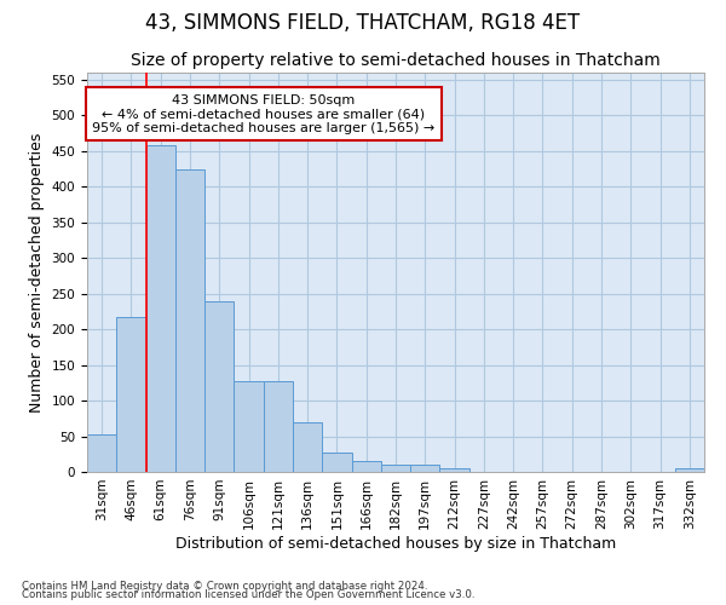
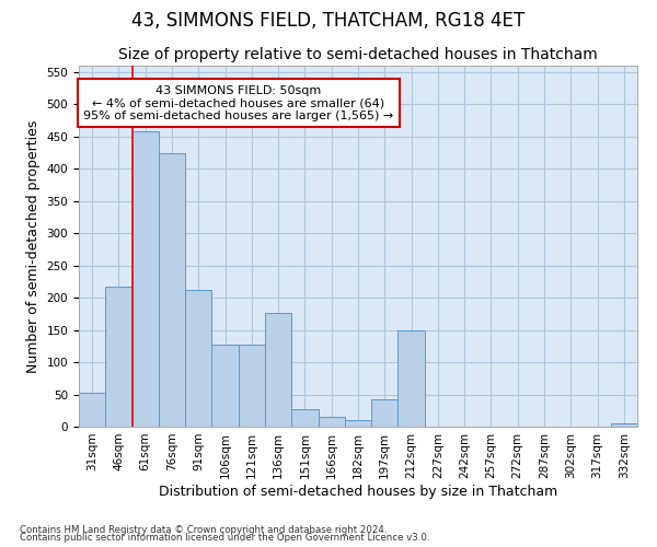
91sqm: 240 -> 212
136sqm: 70 -> 176
197sqm: 10 -> 42
212sqm: 5 -> 150
